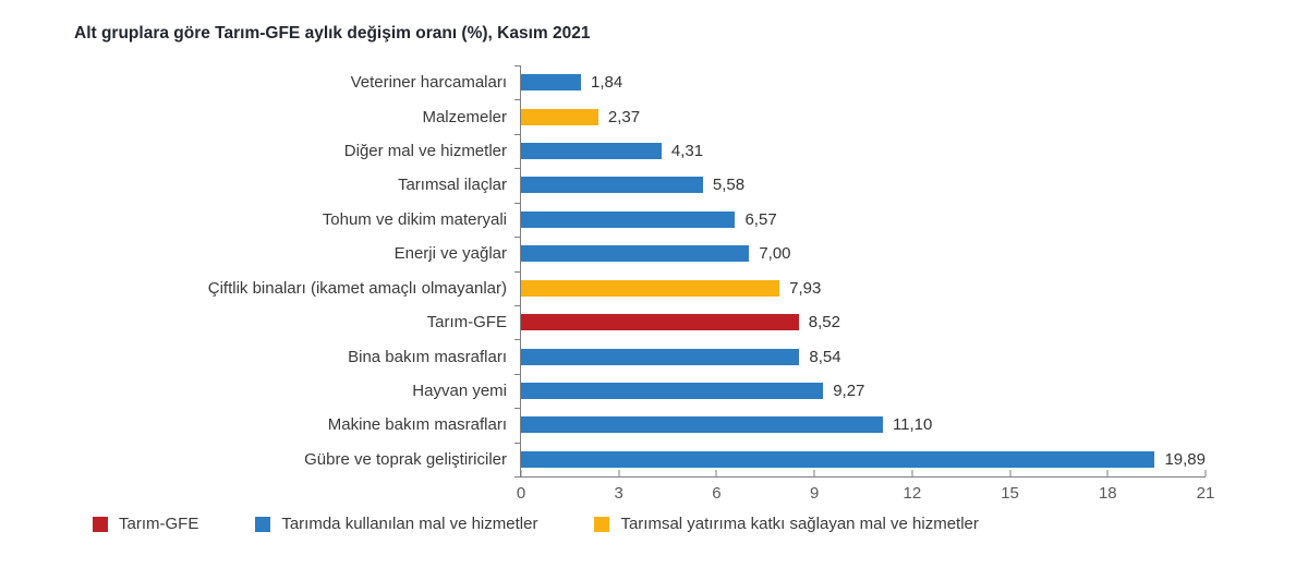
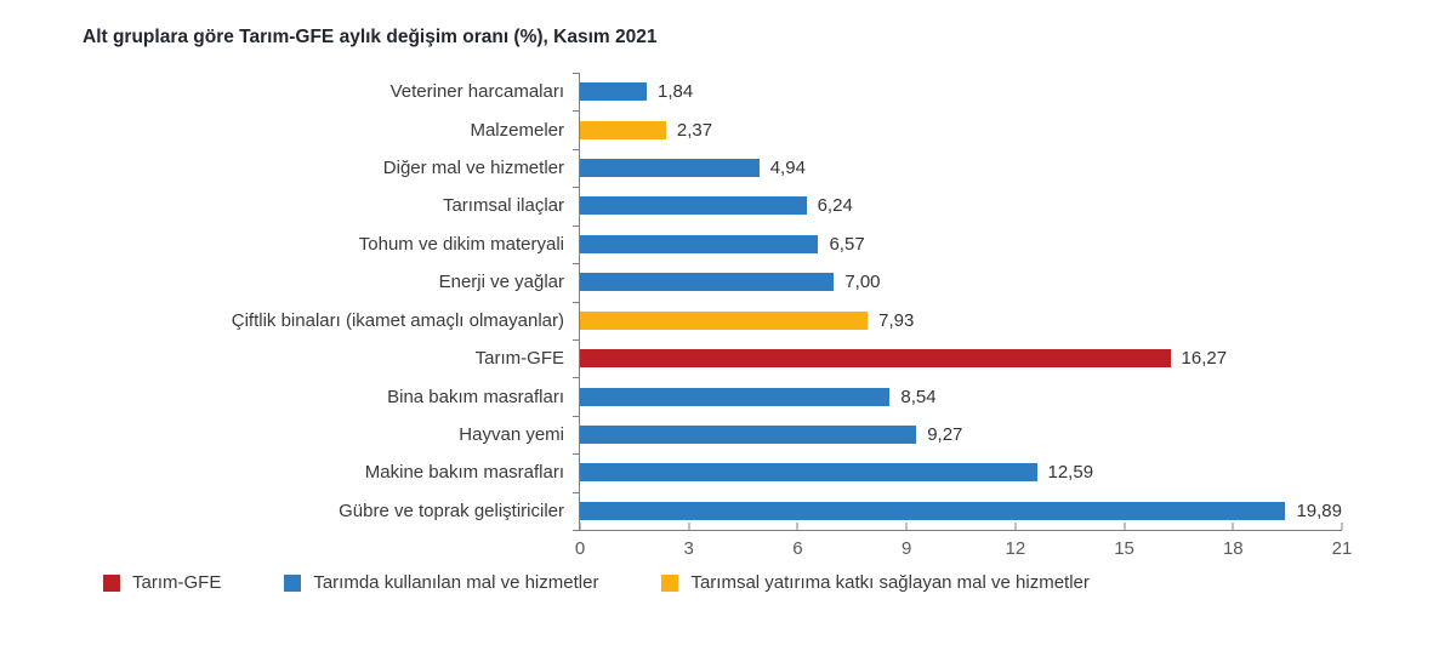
Diğer mal ve hizmetler: 4,31 -> 4,94
Tarımsal ilaçlar: 5,58 -> 6,24
Tarım-GFE: 8,52 -> 16,27
Makine bakım masrafları: 11,10 -> 12,59
